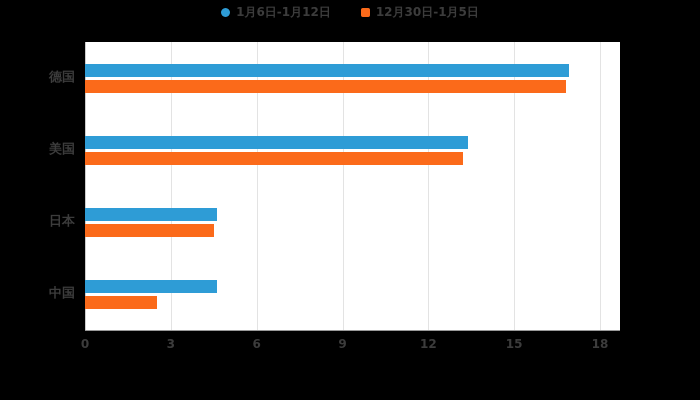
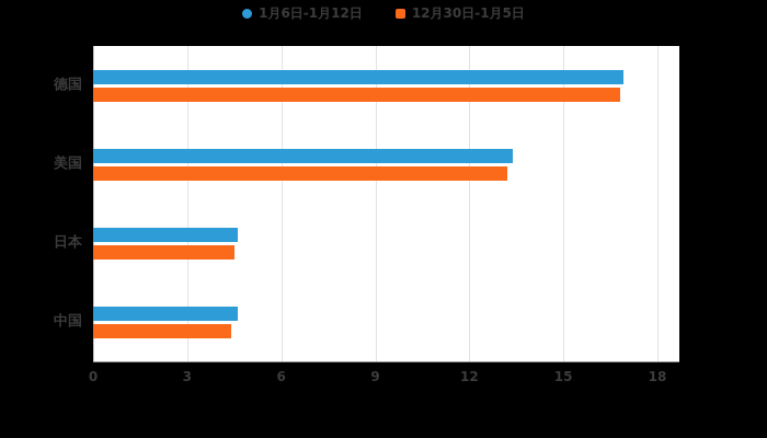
12月30日-1月5日/中国: 2.5 -> 4.4
